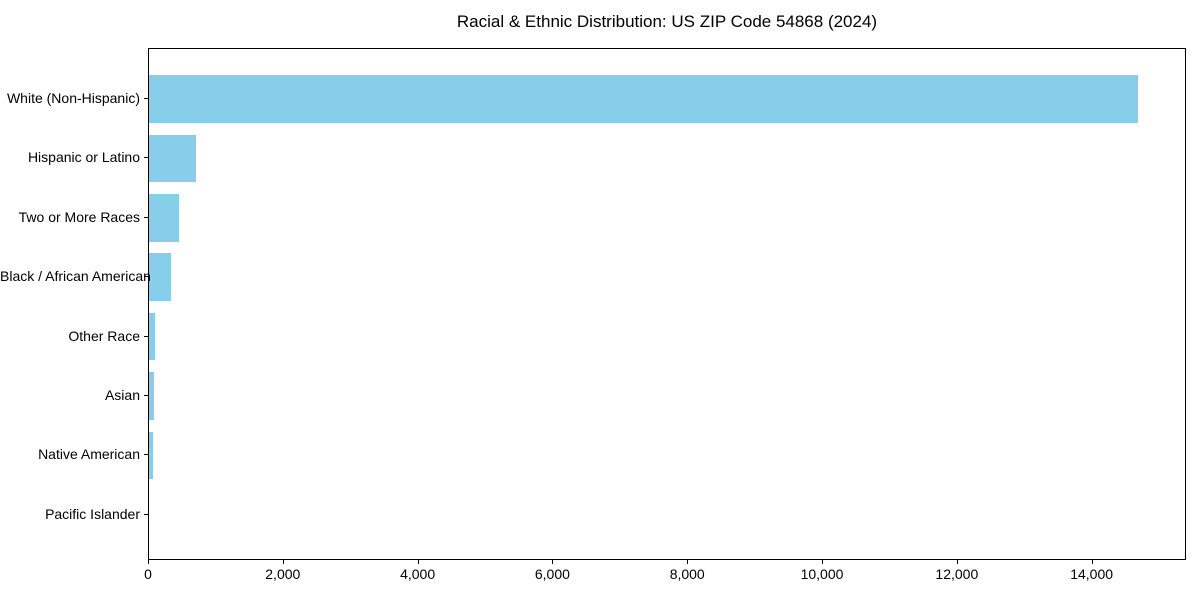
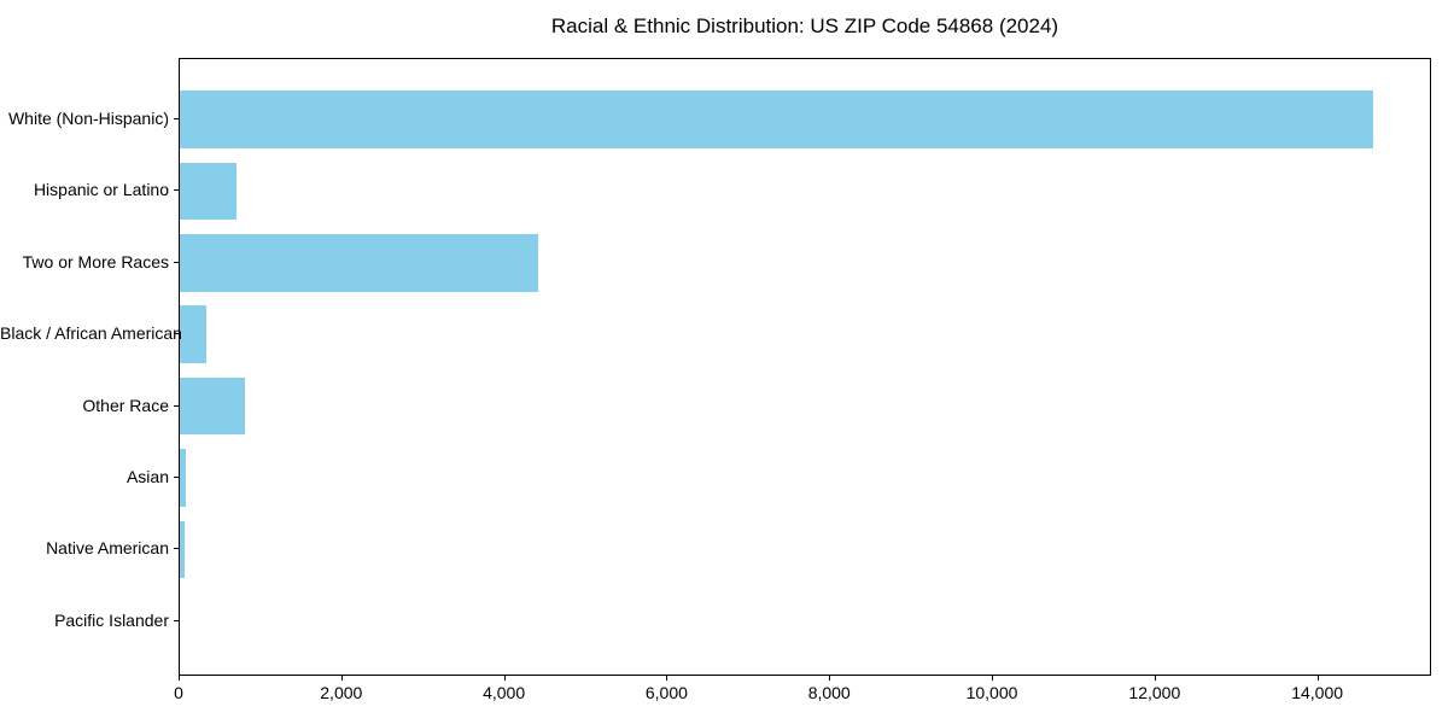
Two or More Races: 400 -> 4400
Other Race: 100 -> 800
